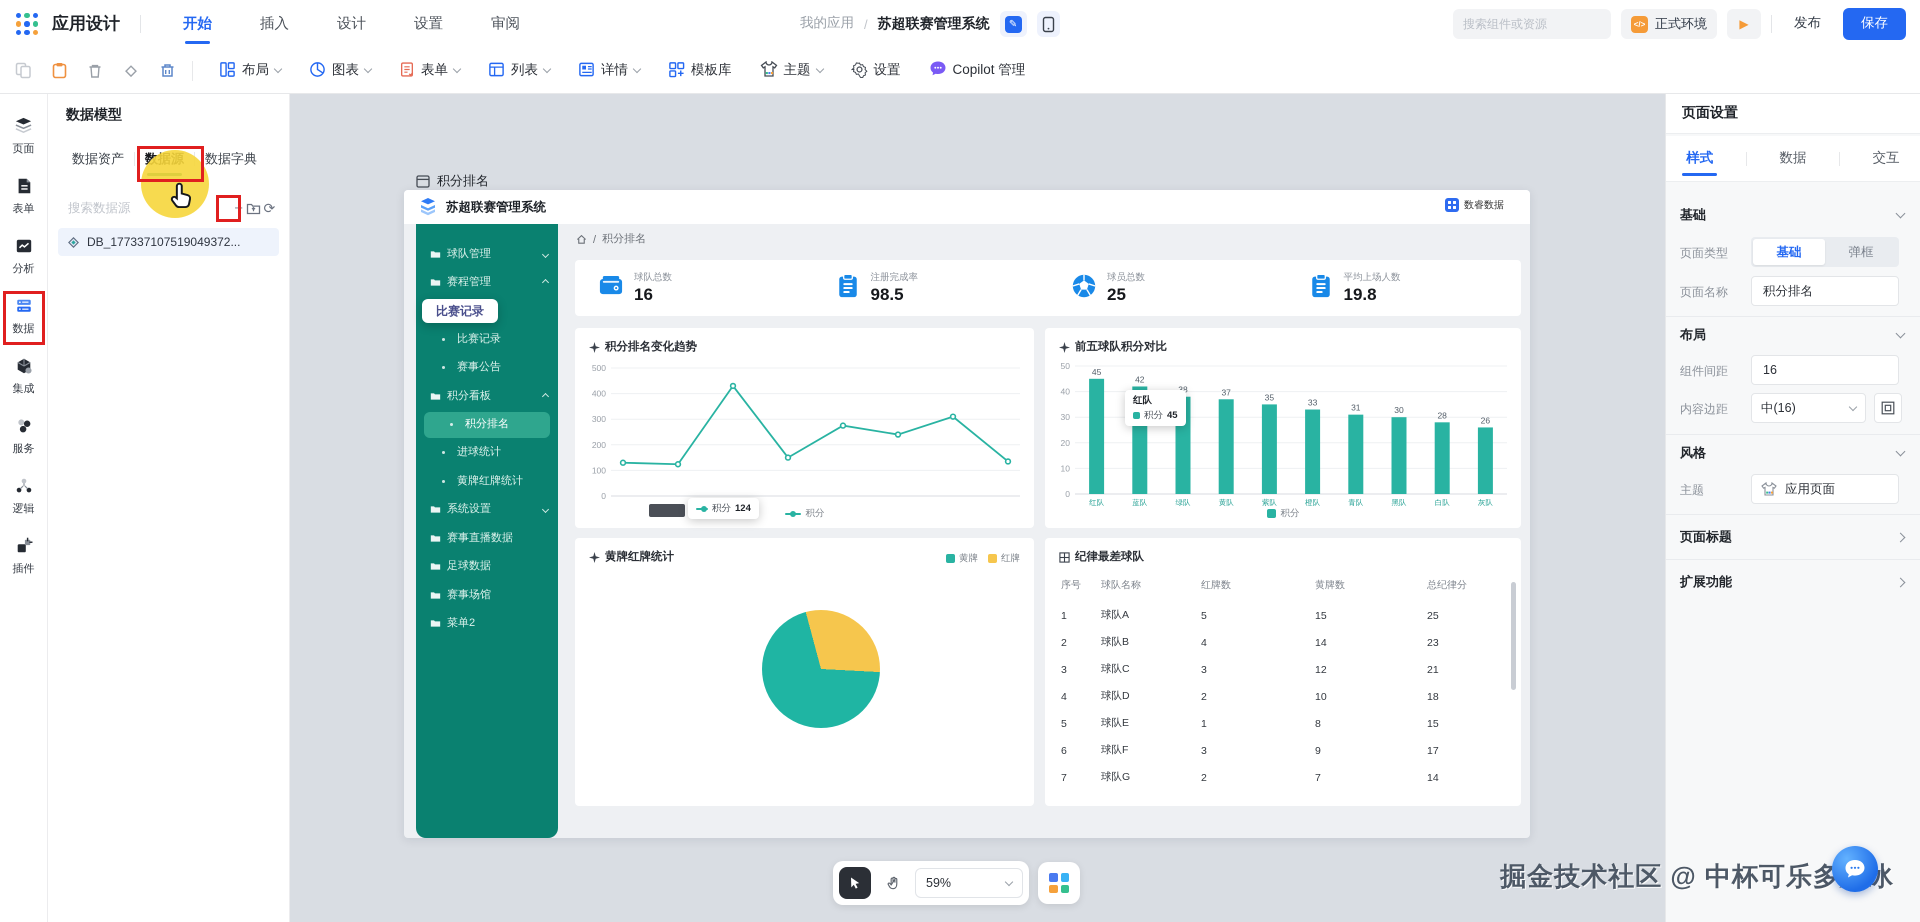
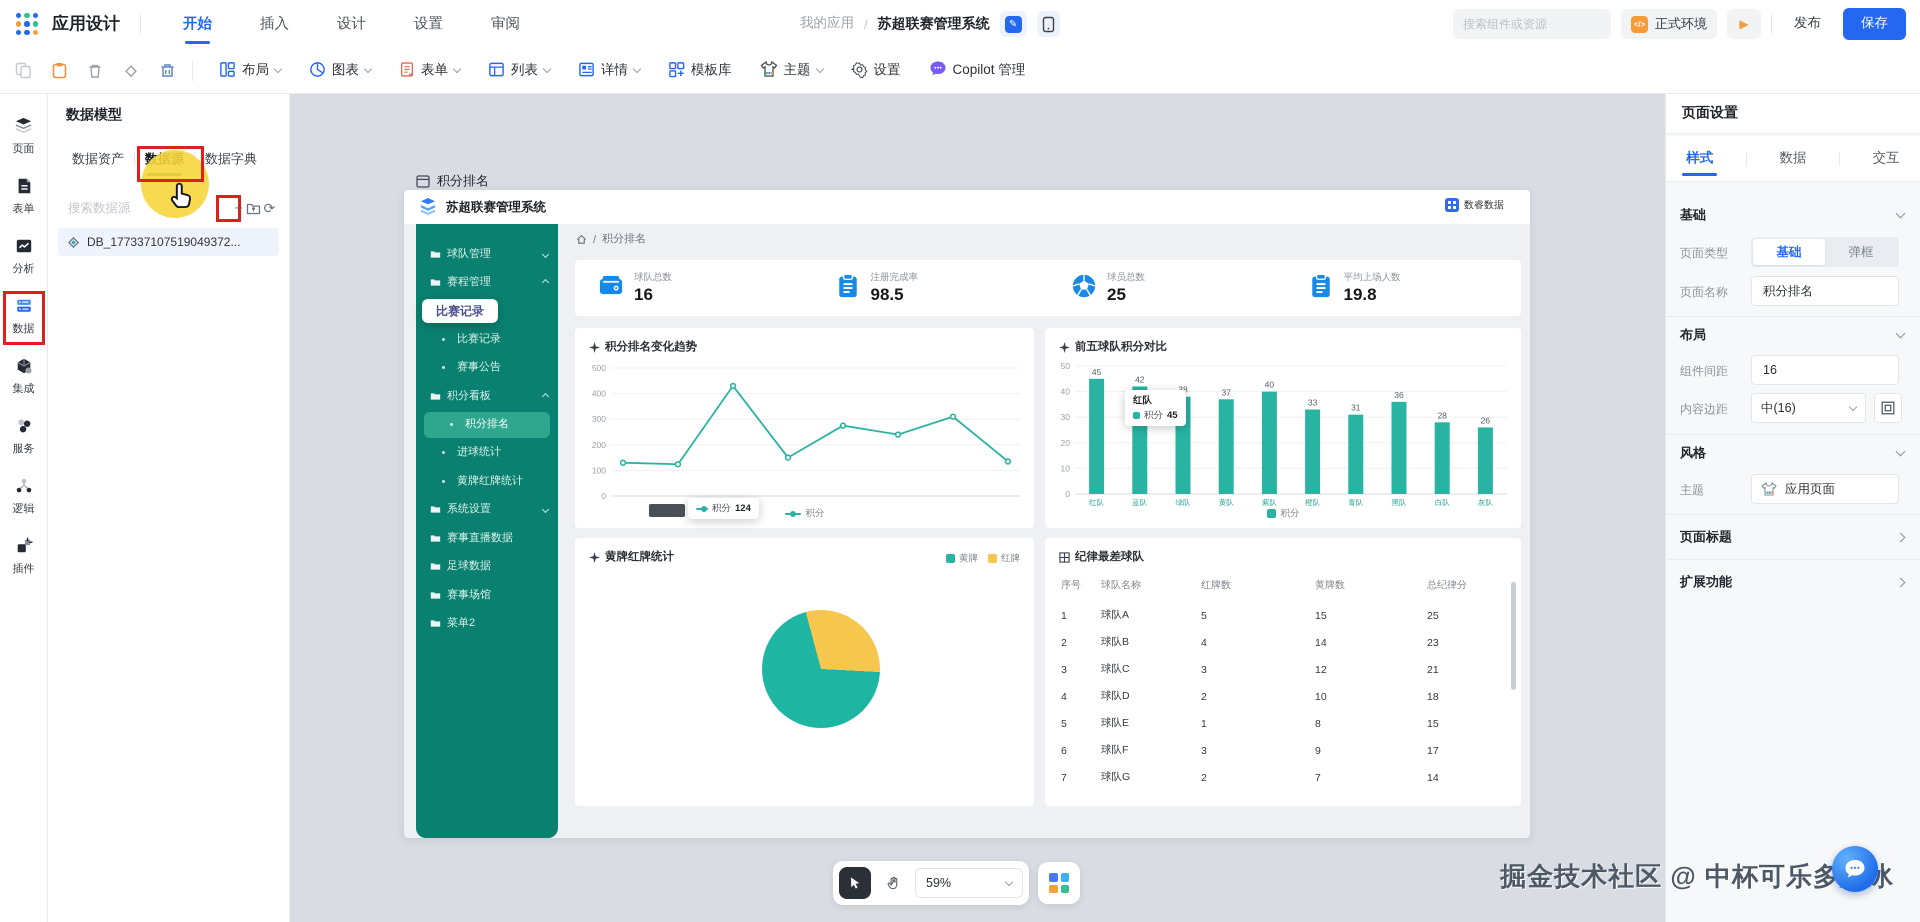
前五球队积分对比/紫队: 35 -> 40
前五球队积分对比/黑队: 30 -> 36
